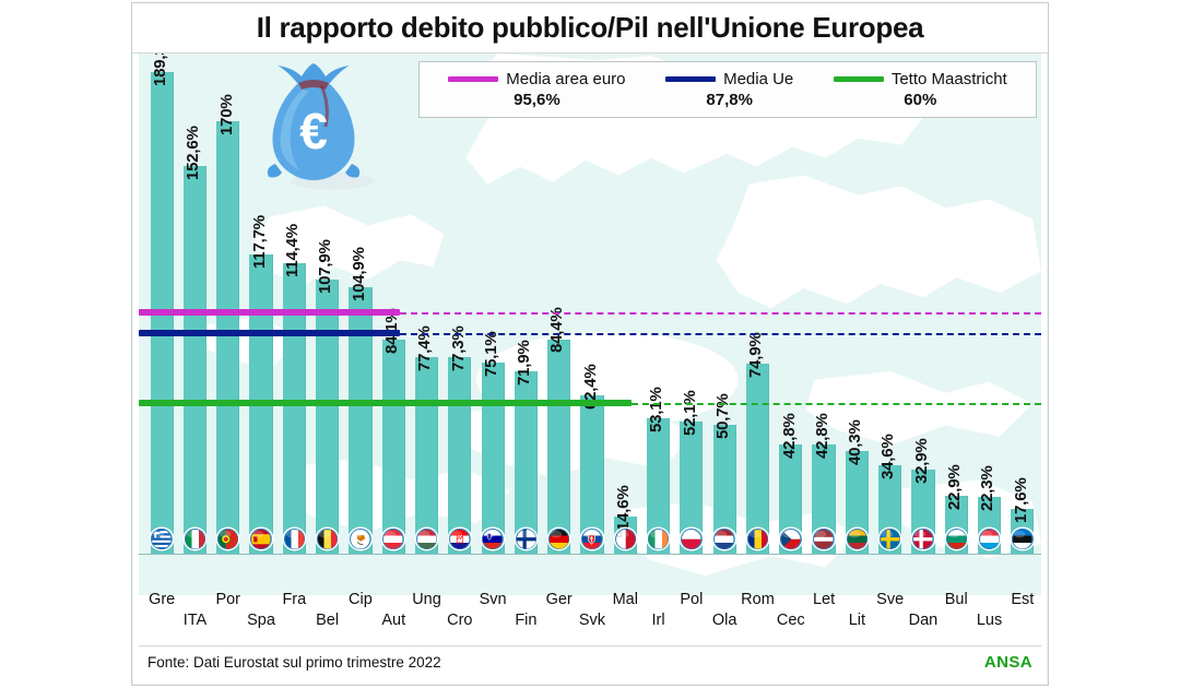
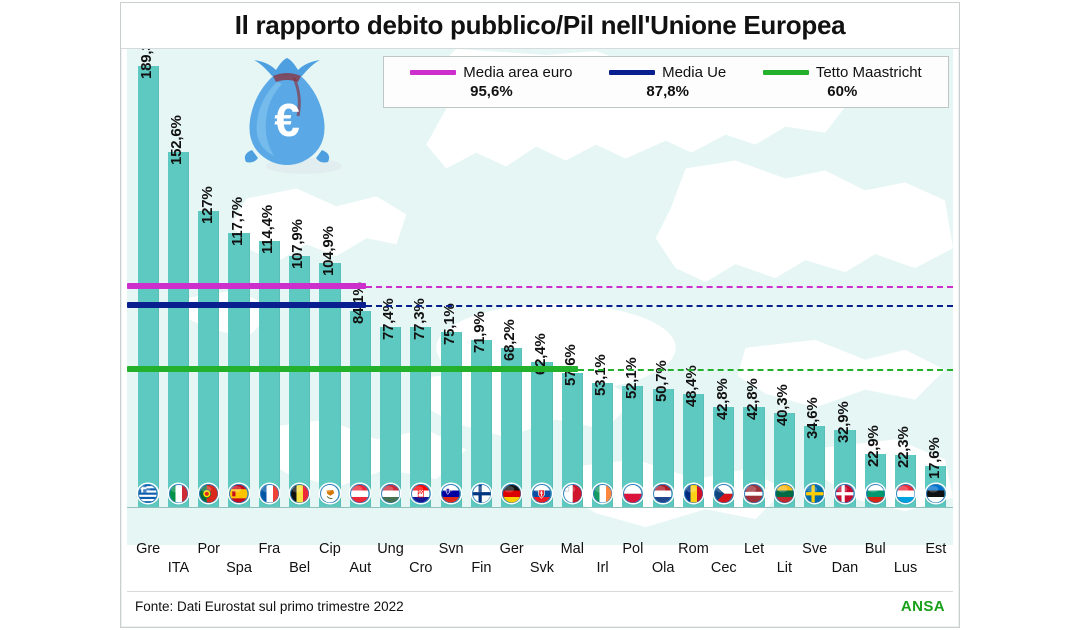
Por: 170% -> 127%
Ger: 84,4% -> 68,2%
Mal: 14,6% -> 57,6%
Rom: 74,9% -> 48,4%
